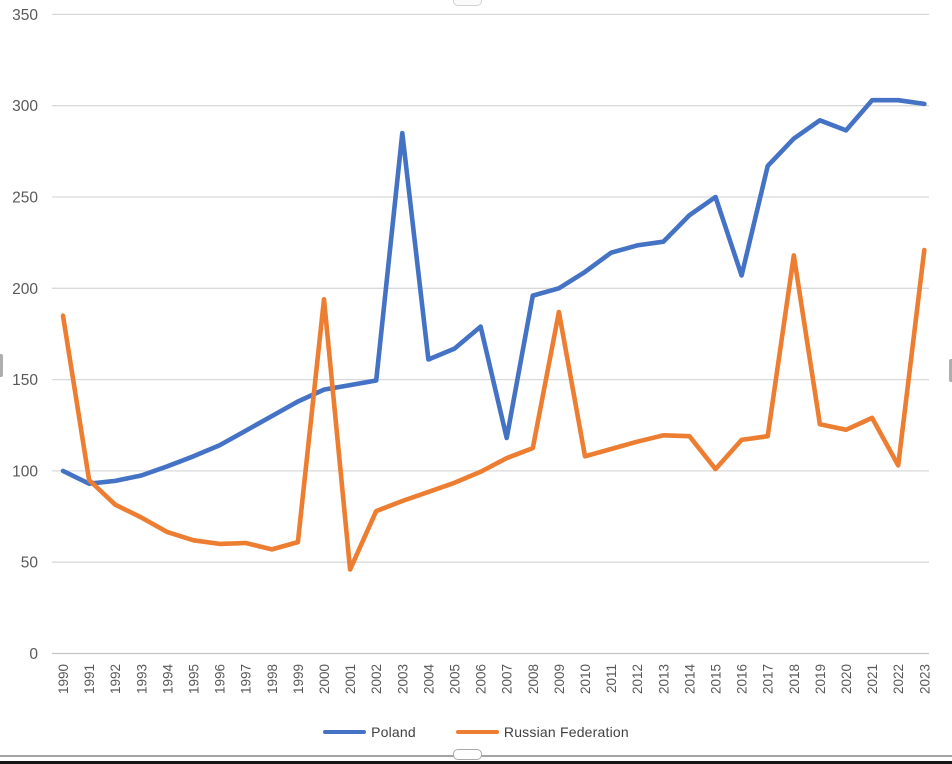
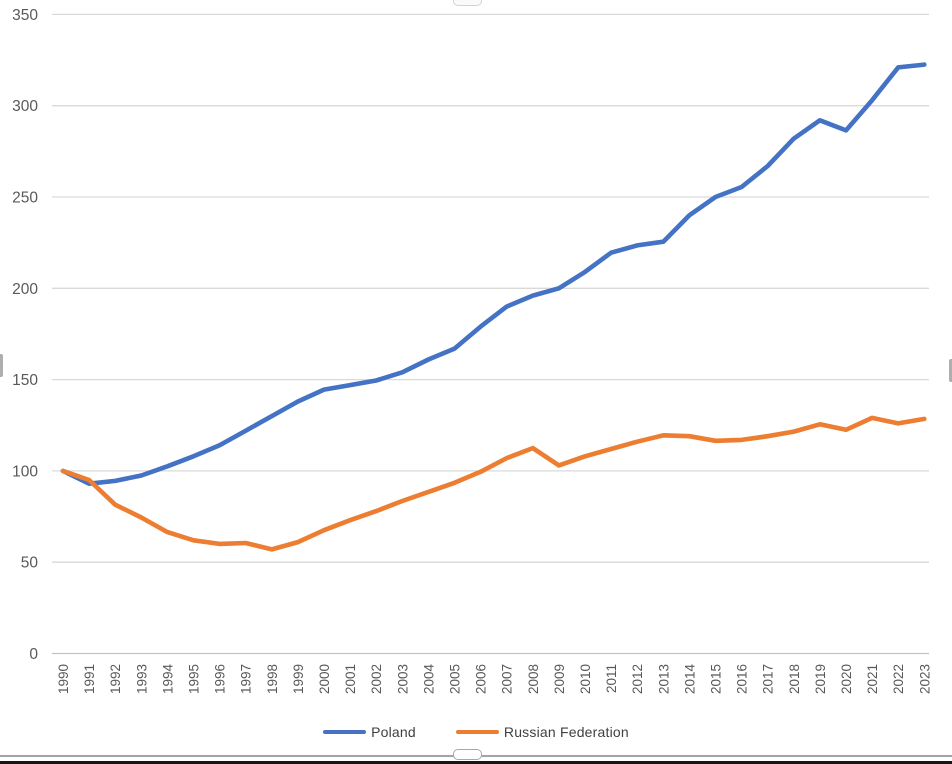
Russian Federation/1990: 185 -> 100
Russian Federation/2000: 194 -> 68
Russian Federation/2001: 46 -> 73
Poland/2003: 285 -> 154
Poland/2007: 118 -> 190
Russian Federation/2009: 187 -> 103
Russian Federation/2015: 101 -> 116
Poland/2016: 207 -> 256
Russian Federation/2018: 218 -> 122
Poland/2022: 303 -> 321
Russian Federation/2022: 103 -> 126
Poland/2023: 301 -> 322
Russian Federation/2023: 221 -> 128
